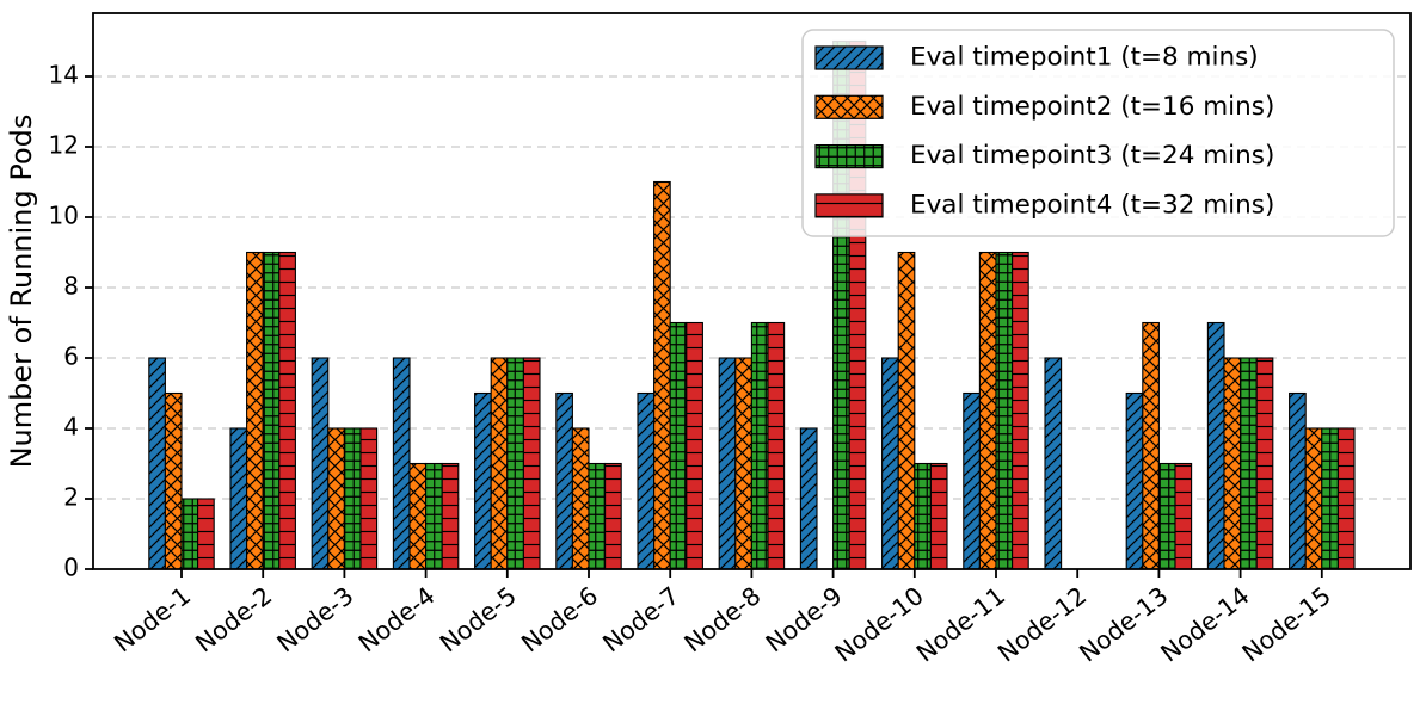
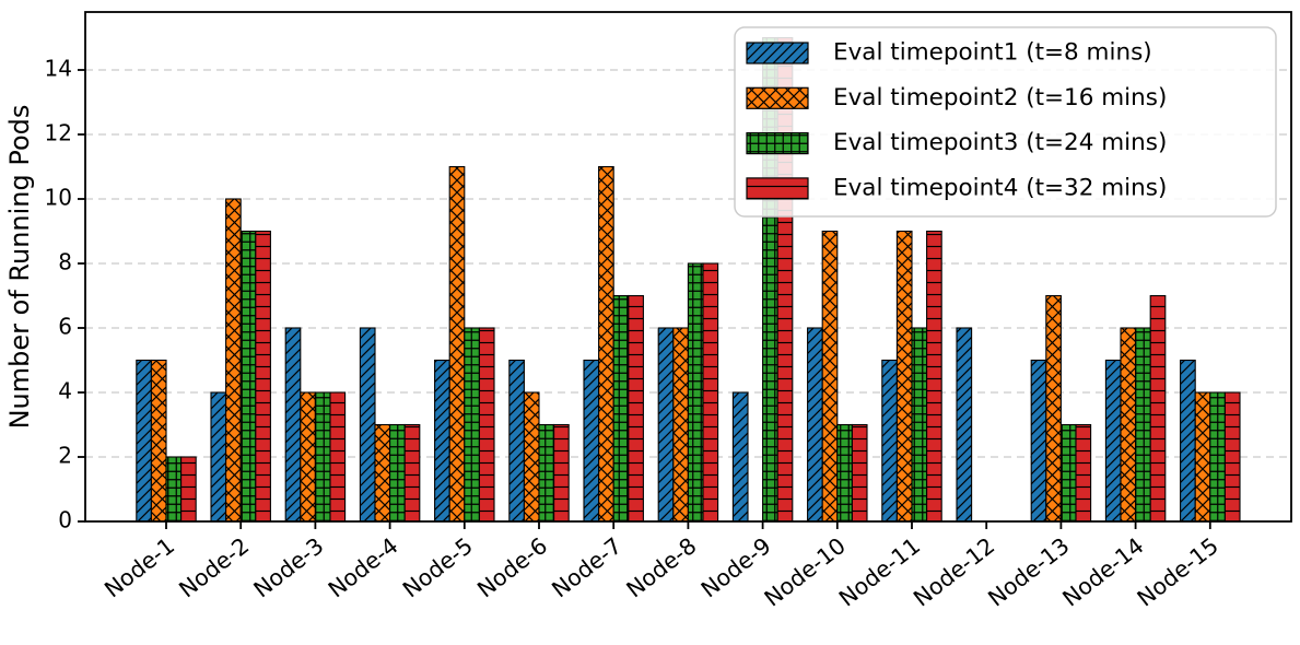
Eval timepoint1 (t=8 mins)/Node-1: 6 -> 5
Eval timepoint2 (t=16 mins)/Node-2: 9 -> 10
Eval timepoint2 (t=16 mins)/Node-5: 6 -> 11
Eval timepoint3 (t=24 mins)/Node-8: 7 -> 8
Eval timepoint4 (t=32 mins)/Node-8: 7 -> 8
Eval timepoint3 (t=24 mins)/Node-11: 9 -> 6
Eval timepoint1 (t=8 mins)/Node-14: 7 -> 5
Eval timepoint4 (t=32 mins)/Node-14: 6 -> 7
